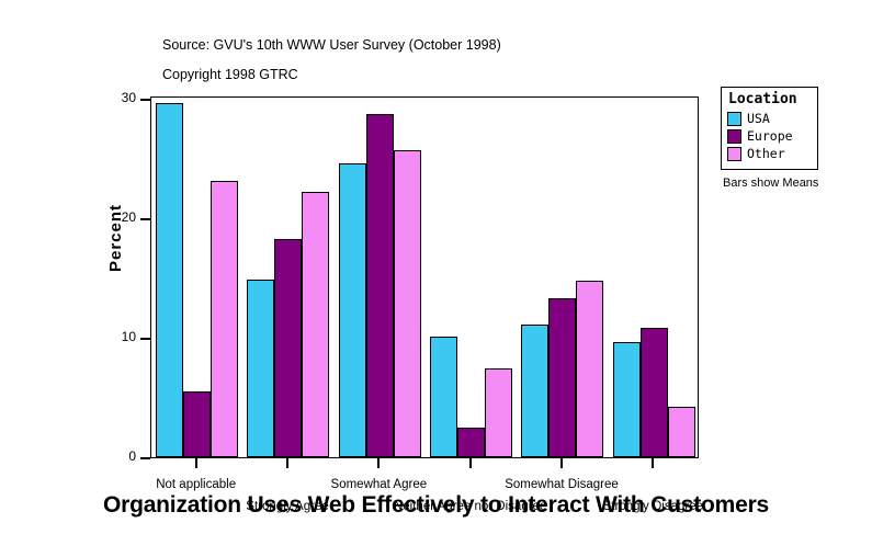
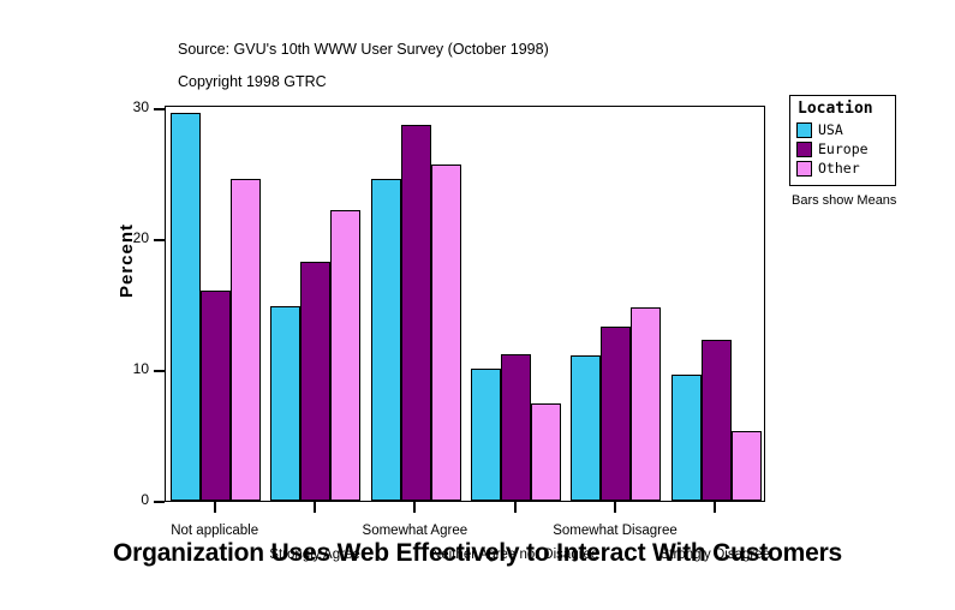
Europe/Not applicable: 5.5 -> 16.1
Other/Not applicable: 23.1 -> 24.6
Europe/Neither Agree nor Disagree: 2.5 -> 11.2
Europe/Strongly Disagree: 10.8 -> 12.3
Other/Strongly Disagree: 4.2 -> 5.3
